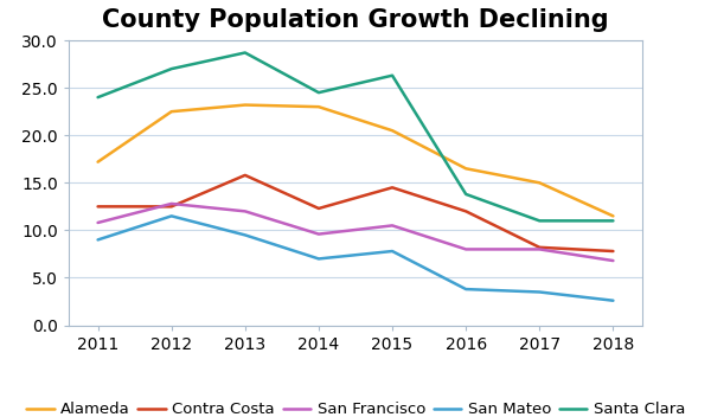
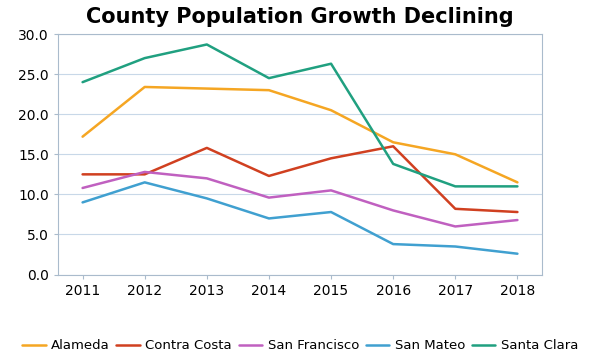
Alameda/2012: 22.5 -> 23.4
Contra Costa/2016: 12.0 -> 16.0
San Francisco/2017: 8.0 -> 6.0
